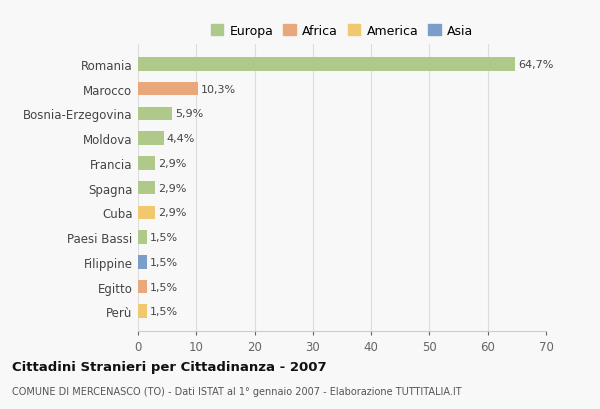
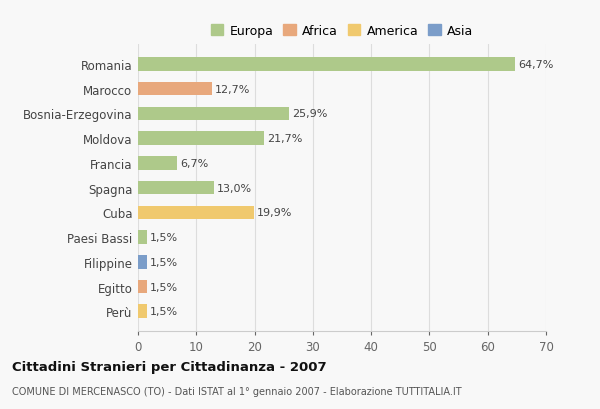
Marocco: 10,3% -> 12,7%
Bosnia-Erzegovina: 5,9% -> 25,9%
Moldova: 4,4% -> 21,7%
Francia: 2,9% -> 6,7%
Spagna: 2,9% -> 13,0%
Cuba: 2,9% -> 19,9%
